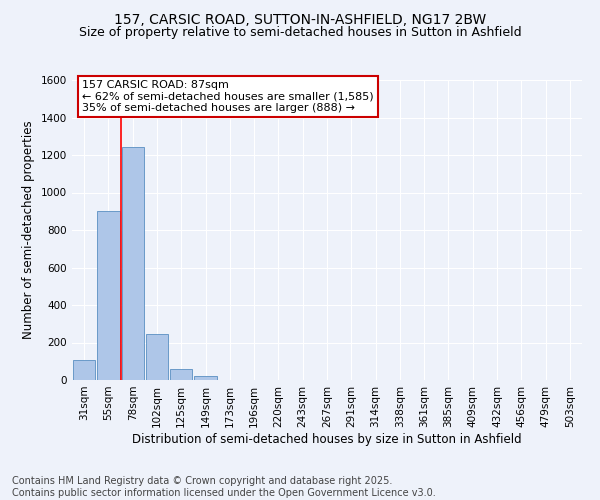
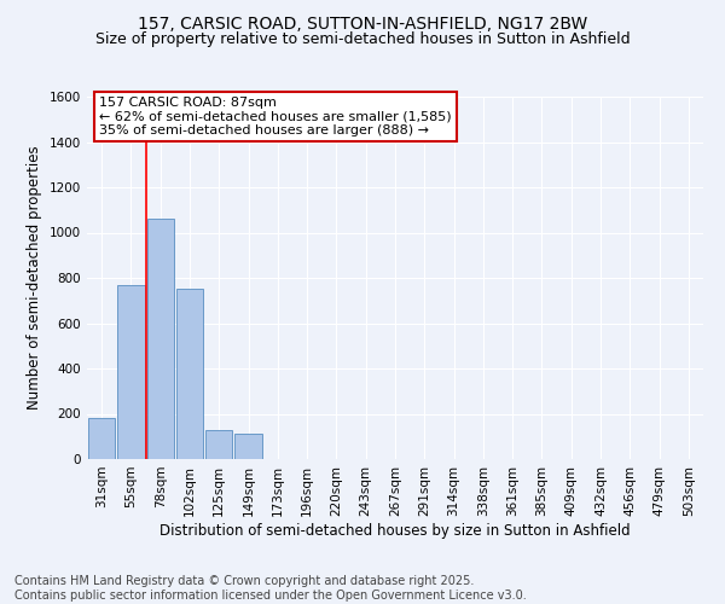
31sqm: 100 -> 180
55sqm: 900 -> 770
78sqm: 1240 -> 1060
102sqm: 240 -> 750
125sqm: 60 -> 130
149sqm: 20 -> 110
